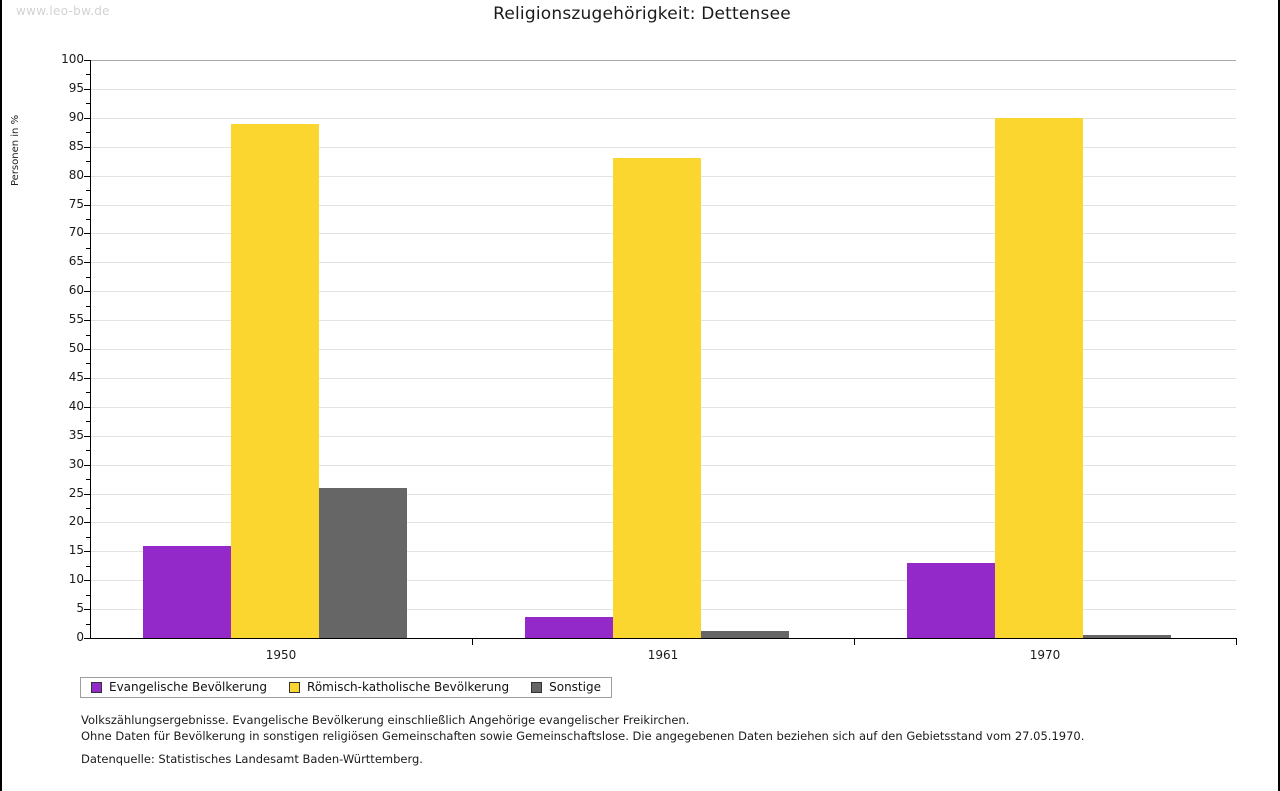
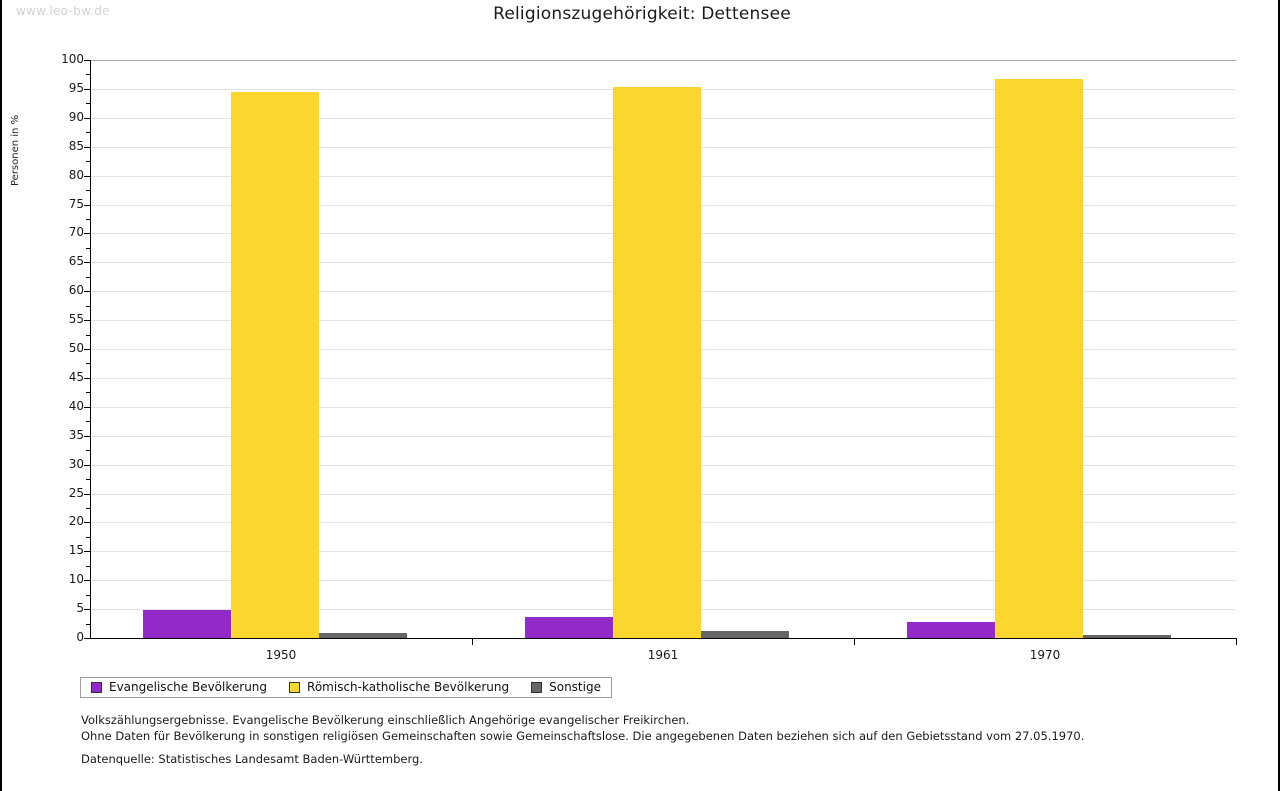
Evangelische Bevölkerung/1950: 16 -> 5
Römisch-katholische Bevölkerung/1950: 89 -> 94
Sonstige/1950: 26 -> 1
Römisch-katholische Bevölkerung/1961: 83 -> 95
Evangelische Bevölkerung/1970: 13 -> 3
Römisch-katholische Bevölkerung/1970: 90 -> 97
